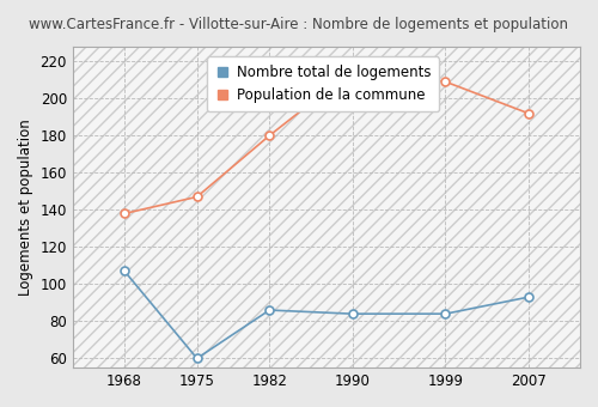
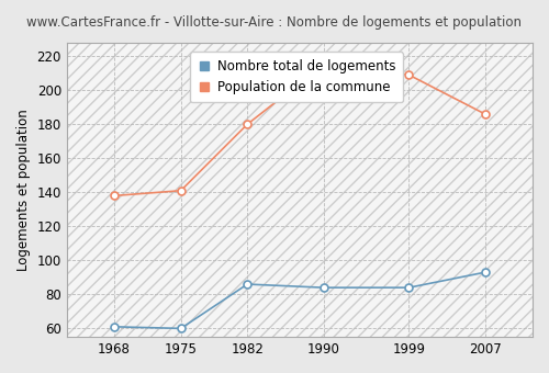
Nombre total de logements/1968: 107 -> 61
Population de la commune/1975: 147 -> 141
Population de la commune/2007: 192 -> 186
